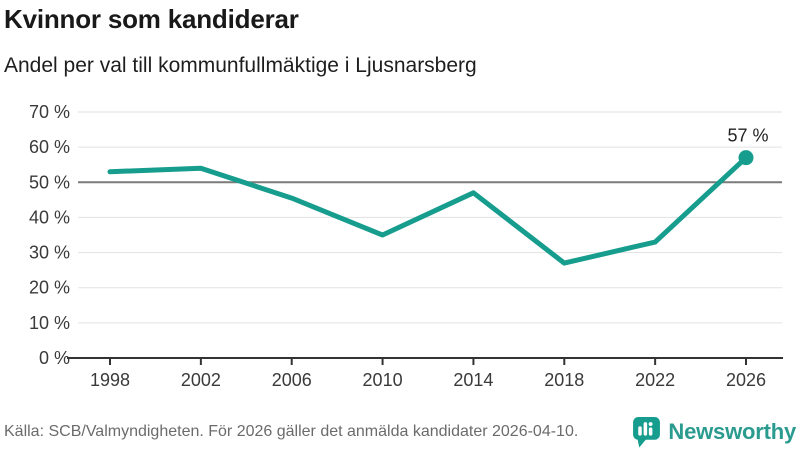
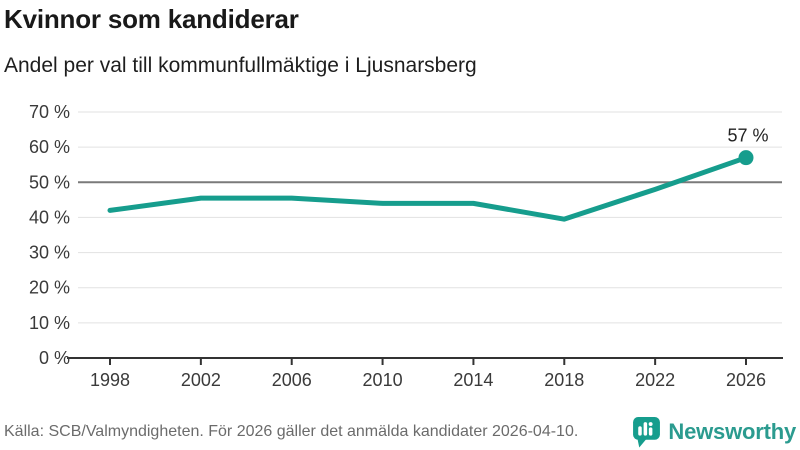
1998: 53% -> 42%
2002: 54% -> 46%
2010: 35% -> 44%
2014: 47% -> 44%
2018: 27% -> 40%
2022: 33% -> 48%
